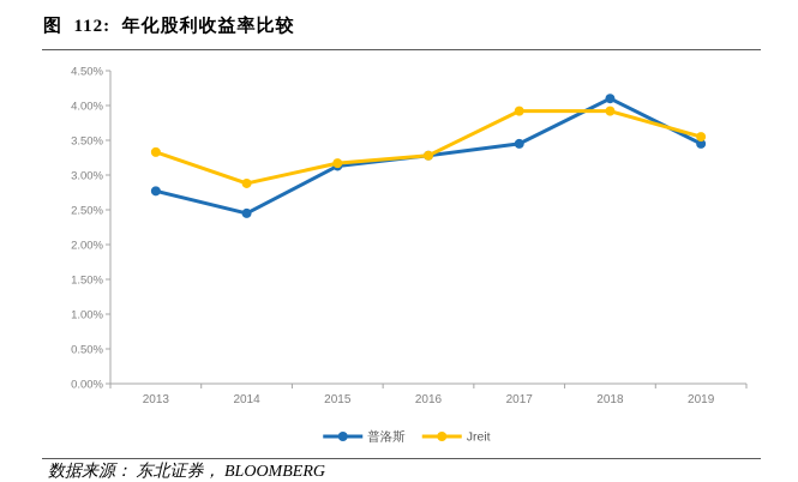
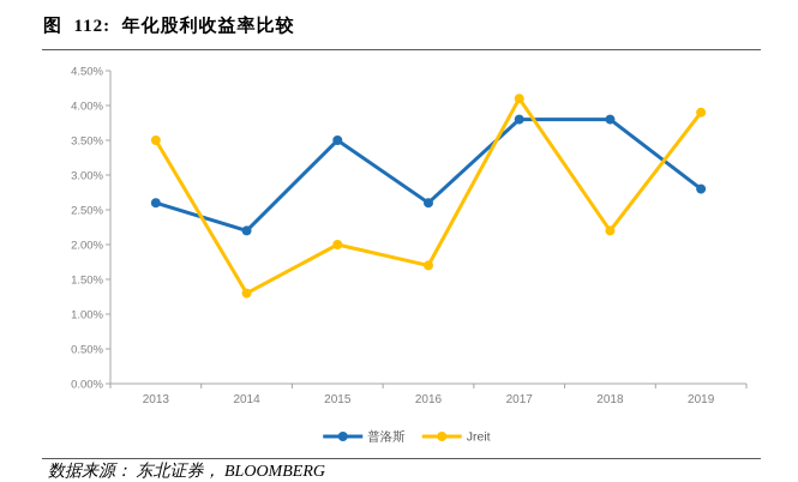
普洛斯/2013: 2.8% -> 2.6%
Jreit/2013: 3.3% -> 3.5%
普洛斯/2014: 2.5% -> 2.2%
Jreit/2014: 2.9% -> 1.3%
普洛斯/2015: 3.1% -> 3.5%
Jreit/2015: 3.2% -> 2.0%
普洛斯/2016: 3.3% -> 2.6%
Jreit/2016: 3.3% -> 1.7%
普洛斯/2017: 3.5% -> 3.8%
Jreit/2017: 3.9% -> 4.1%
普洛斯/2018: 4.1% -> 3.8%
Jreit/2018: 3.9% -> 2.2%
普洛斯/2019: 3.5% -> 2.8%
Jreit/2019: 3.5% -> 3.9%
